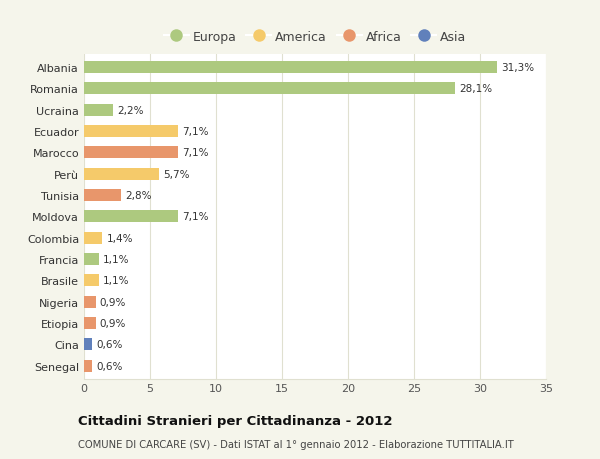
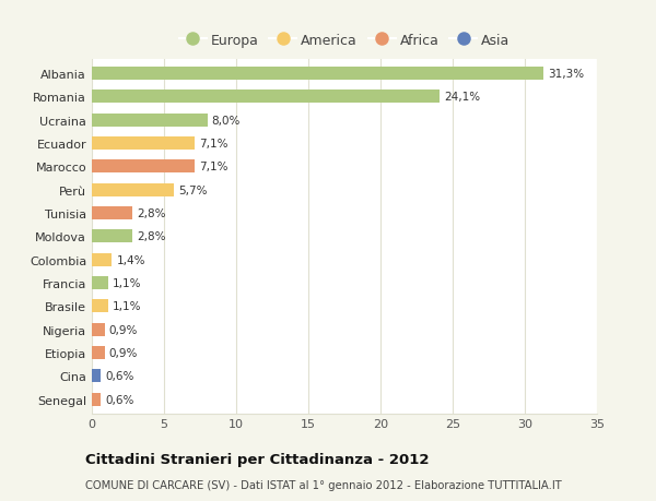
Romania: 28,1% -> 24,1%
Ucraina: 2,2% -> 8,0%
Moldova: 7,1% -> 2,8%
